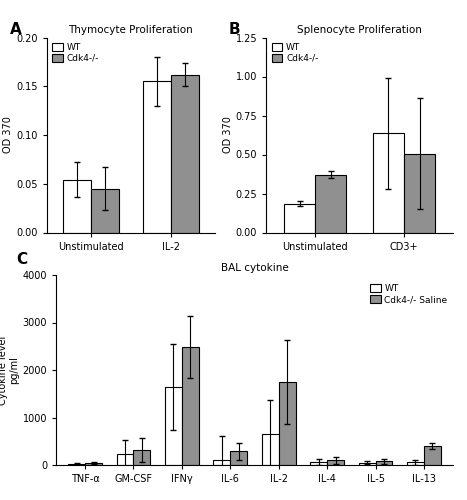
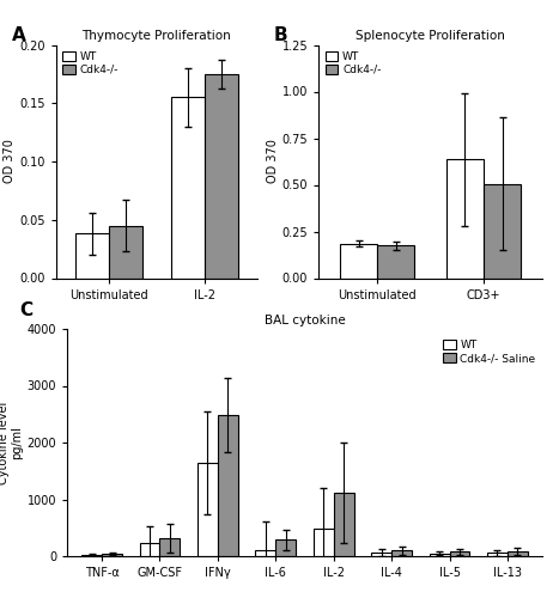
Thymocyte Proliferation/WT/Unstimulated: 0.054 -> 0.038
Thymocyte Proliferation/Cdk4-/-/IL-2: 0.162 -> 0.175
Splenocyte Proliferation/Cdk4-/-/Unstimulated: 0.37 -> 0.17
BAL cytokine/WT/IL-2: 650 -> 490
BAL cytokine/Cdk4-/- Saline/IL-2: 1750 -> 1110
BAL cytokine/Cdk4-/- Saline/IL-13: 400 -> 80
